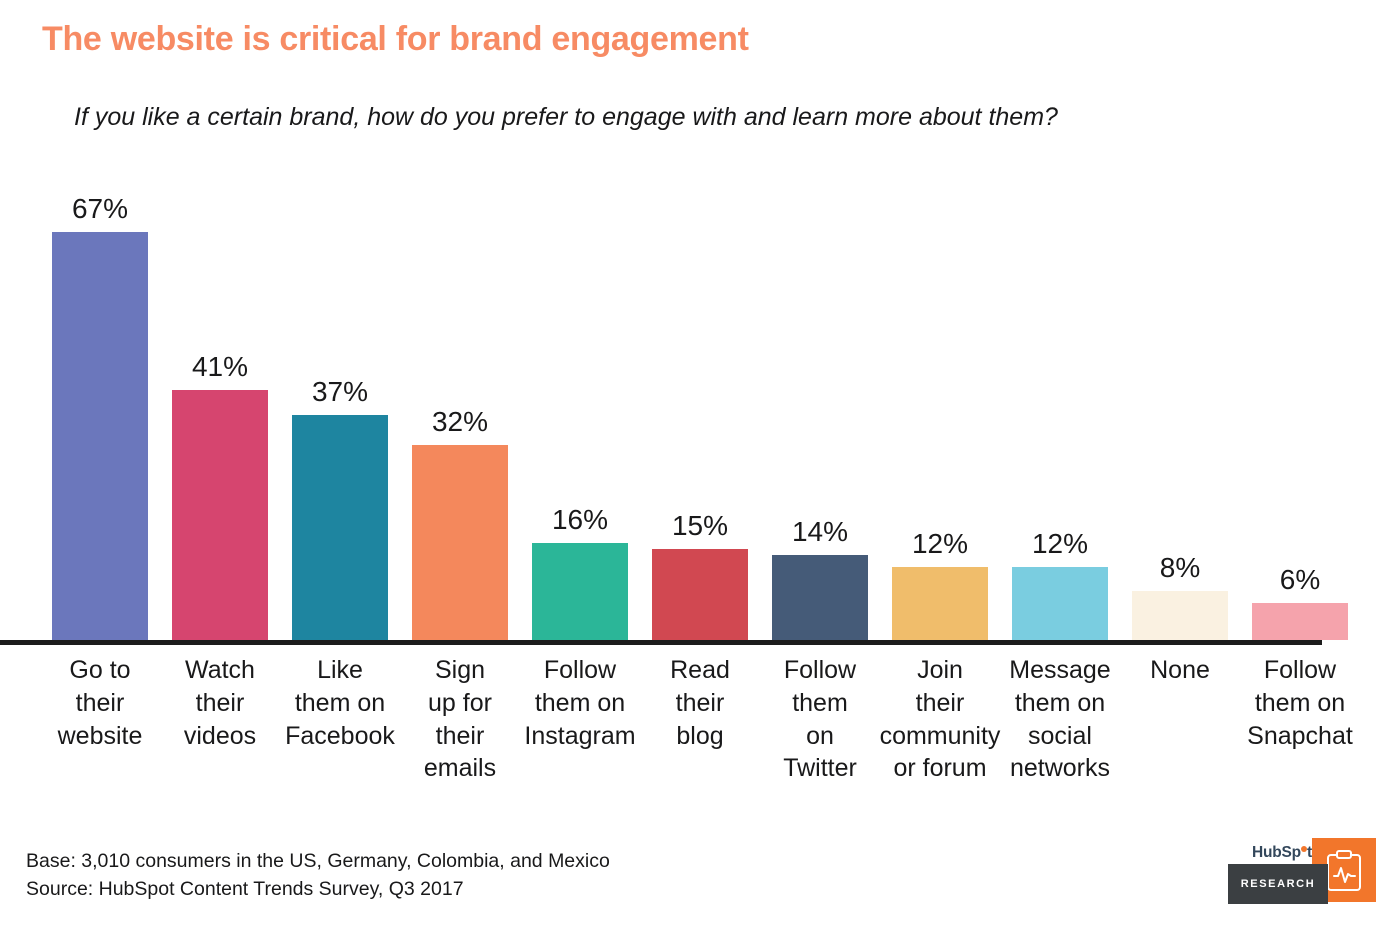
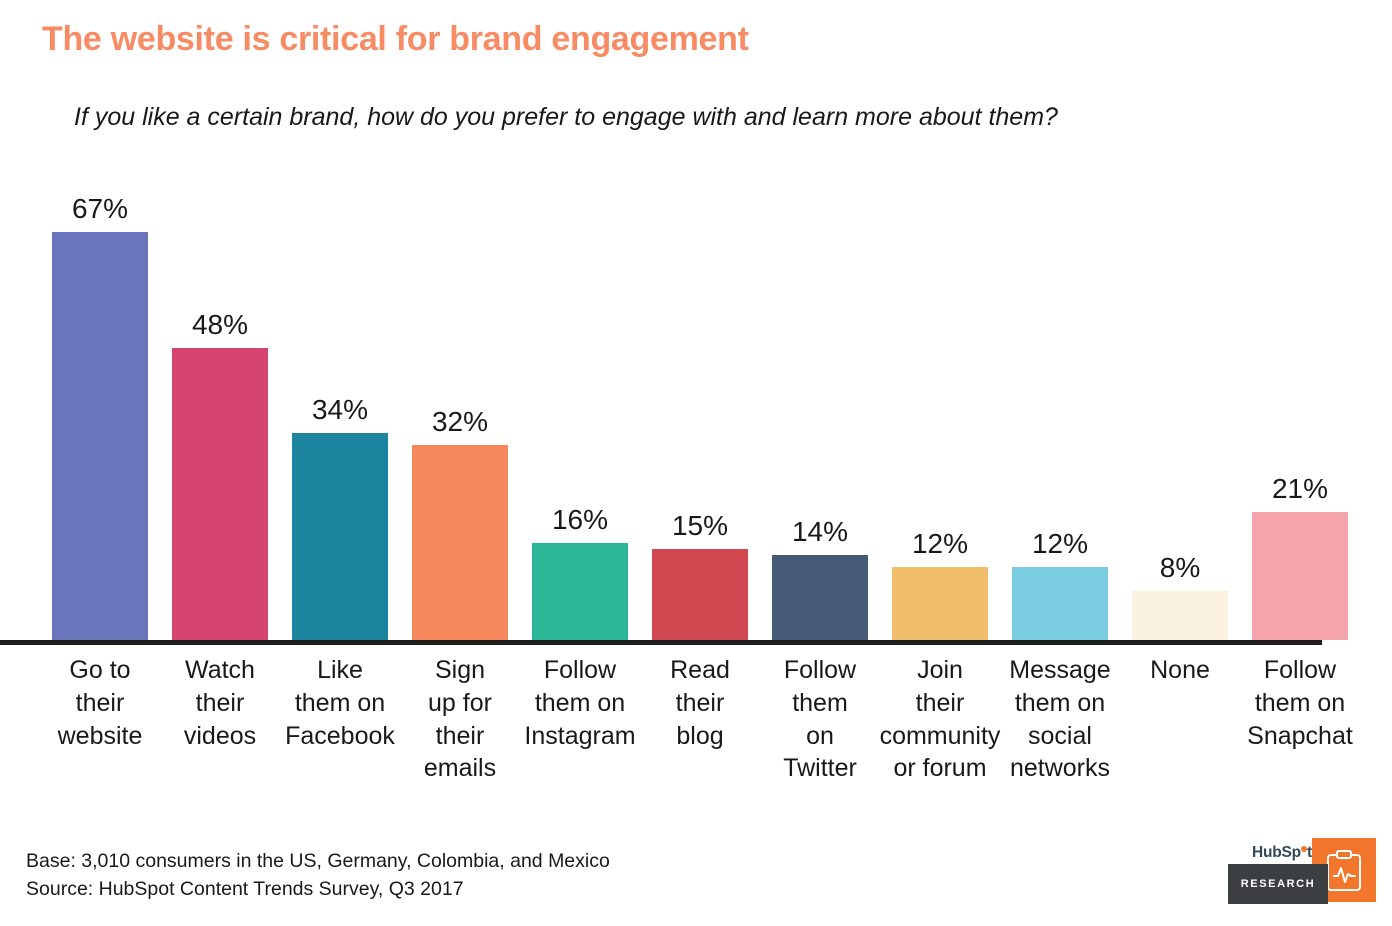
Watch their videos: 41% -> 48%
Like them on Facebook: 37% -> 34%
Follow them on Snapchat: 6% -> 21%
